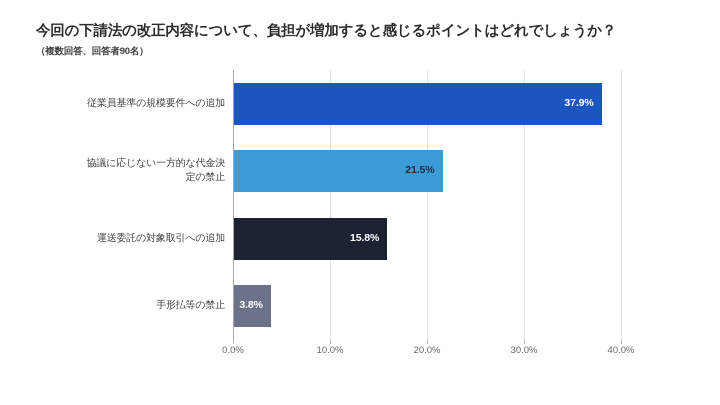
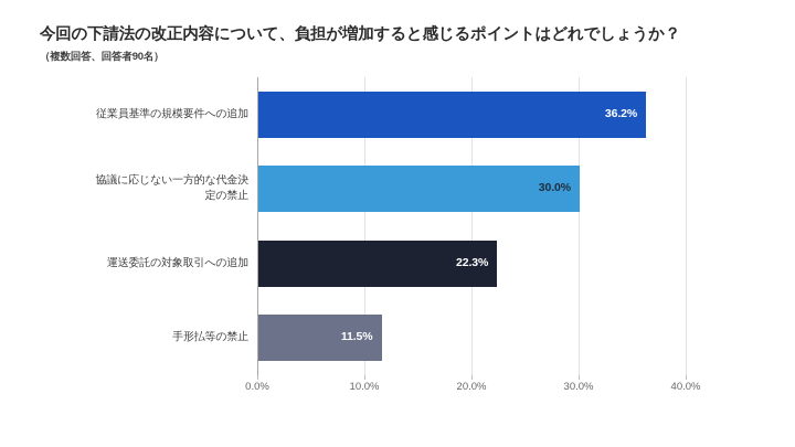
従業員基準の規模要件への追加: 37.9% -> 36.2%
協議に応じない一方的な代金決定の禁止: 21.5% -> 30.0%
運送委託の対象取引への追加: 15.8% -> 22.3%
手形払等の禁止: 3.8% -> 11.5%
